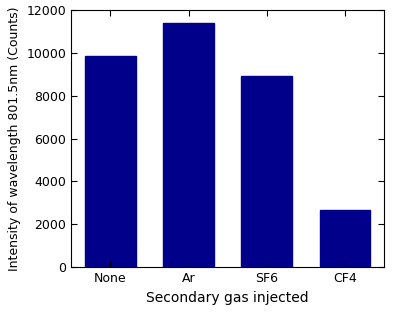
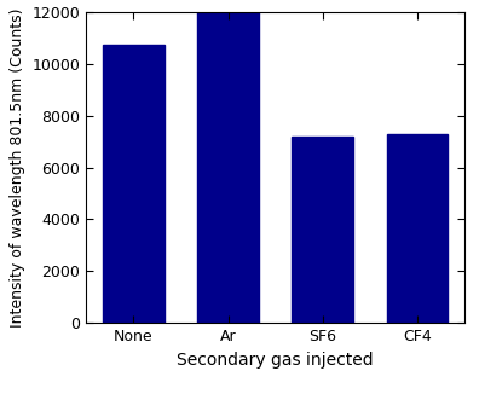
None: 9850 -> 10750
Ar: 11400 -> 12000
SF6: 8900 -> 7200
CF4: 2650 -> 7300
